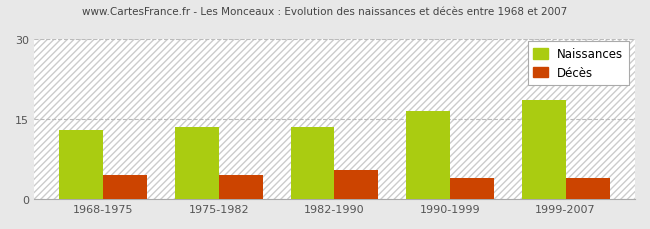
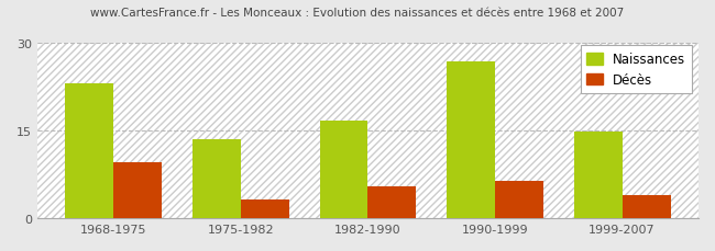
Naissances/1968-1975: 13.0 -> 23.0
Décès/1968-1975: 4.5 -> 9.6
Décès/1975-1982: 4.5 -> 3.2
Naissances/1982-1990: 13.5 -> 16.6
Naissances/1990-1999: 16.5 -> 26.8
Décès/1990-1999: 4.0 -> 6.4
Naissances/1999-2007: 18.5 -> 14.8
